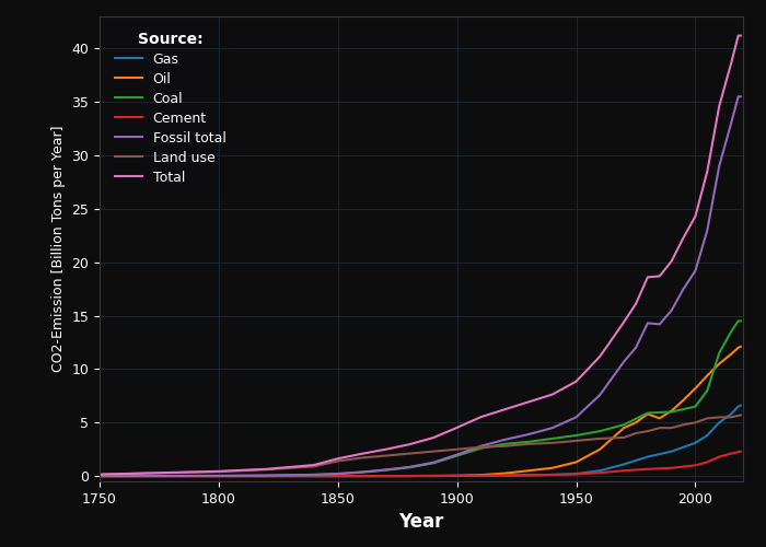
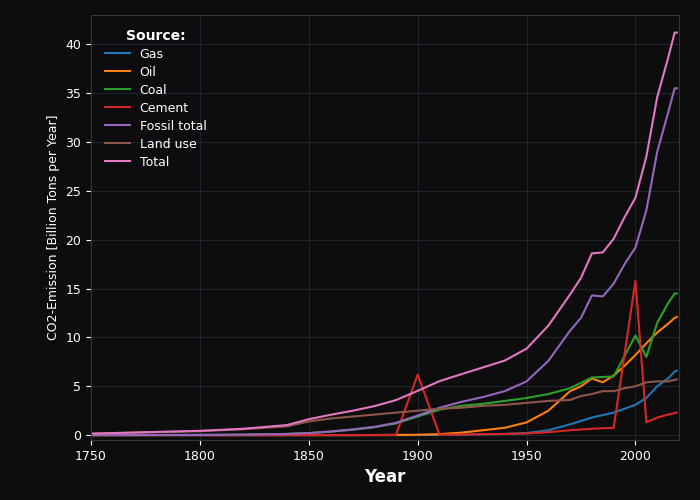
Cement/1900: 0.0 -> 6.2
Coal/2000: 6.5 -> 10.2
Cement/2000: 1.0 -> 15.8
